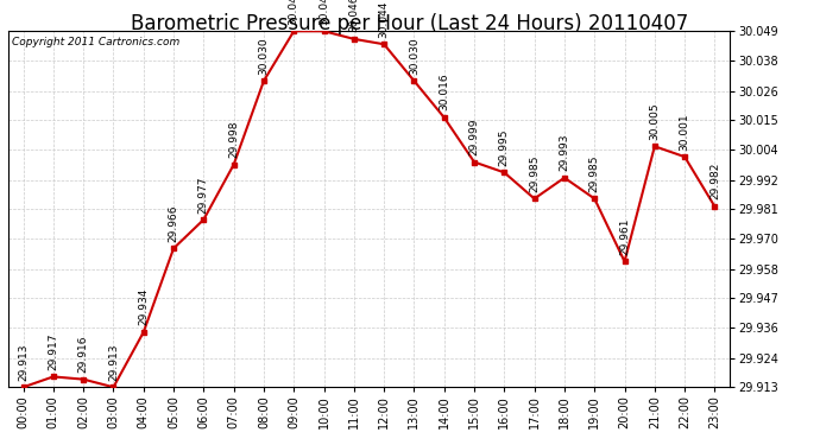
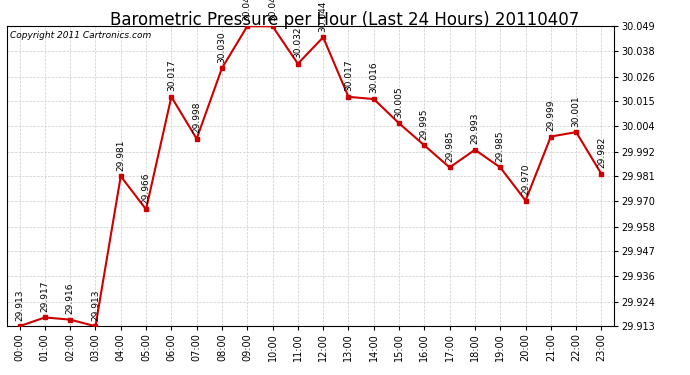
04:00: 29.934 -> 29.981
06:00: 29.977 -> 30.017
11:00: 30.046 -> 30.032
13:00: 30.030 -> 30.017
15:00: 29.999 -> 30.005
20:00: 29.961 -> 29.970
21:00: 30.005 -> 29.999
